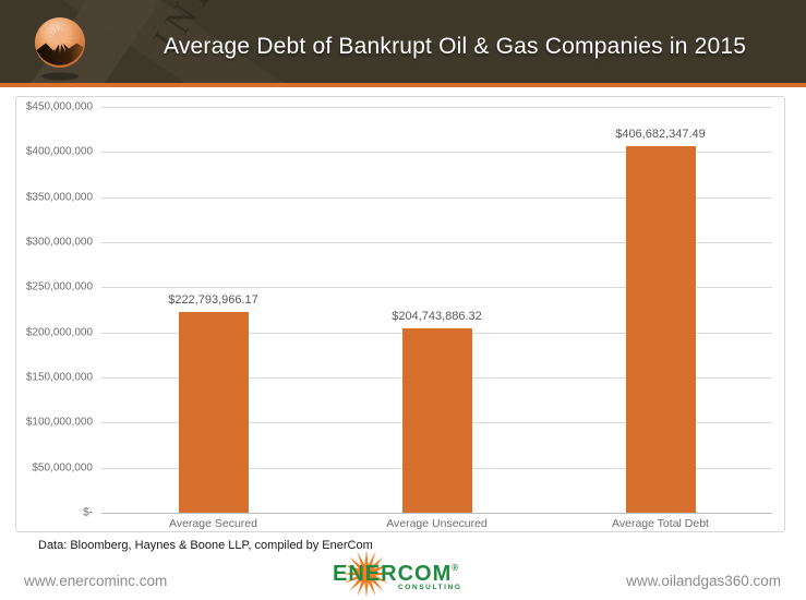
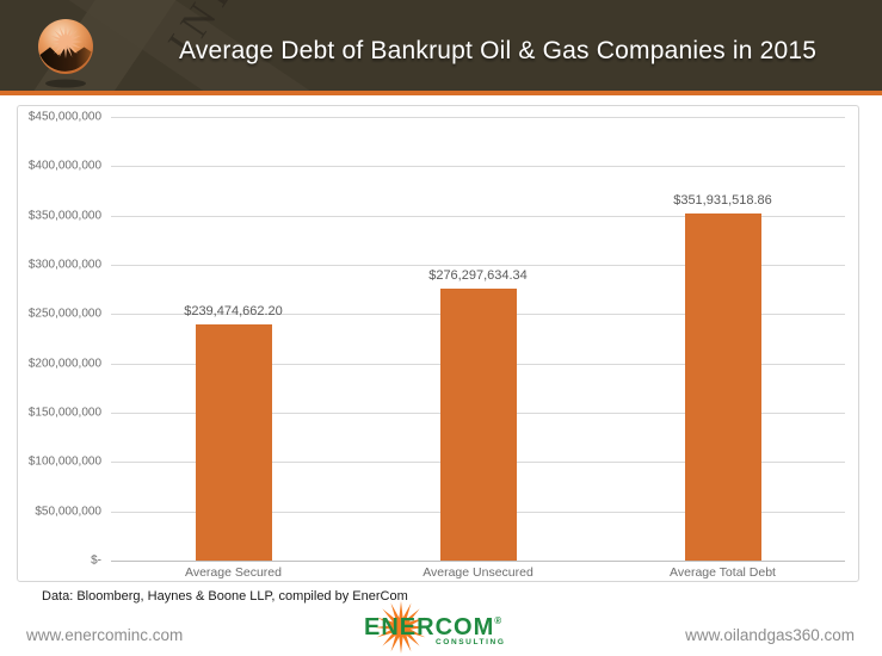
Average Secured: $222,793,966.17 -> $239,474,662.20
Average Unsecured: $204,743,886.32 -> $276,297,634.34
Average Total Debt: $406,682,347.49 -> $351,931,518.86
